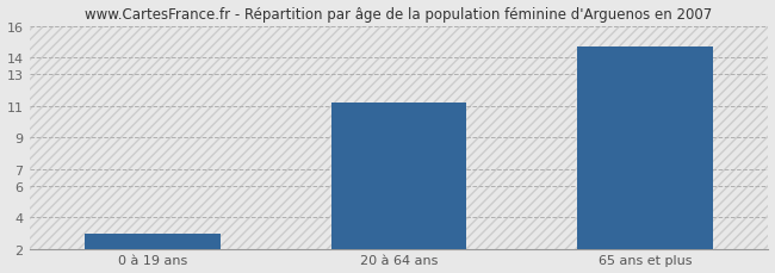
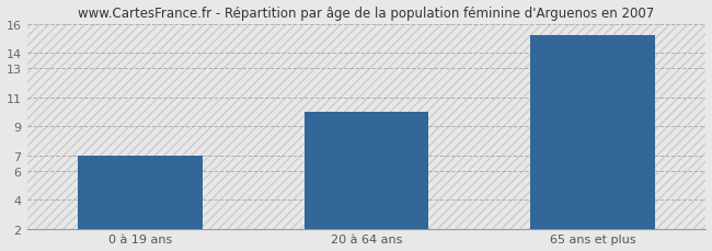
0 à 19 ans: 3.0 -> 7.0
20 à 64 ans: 11.2 -> 10.0
65 ans et plus: 14.7 -> 15.2
